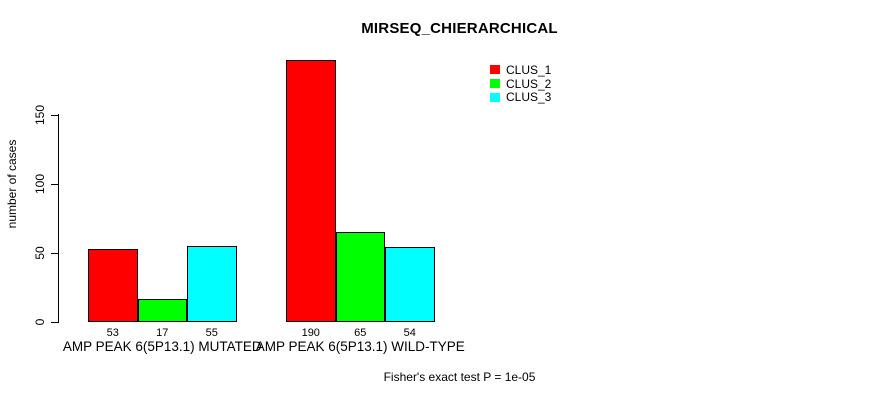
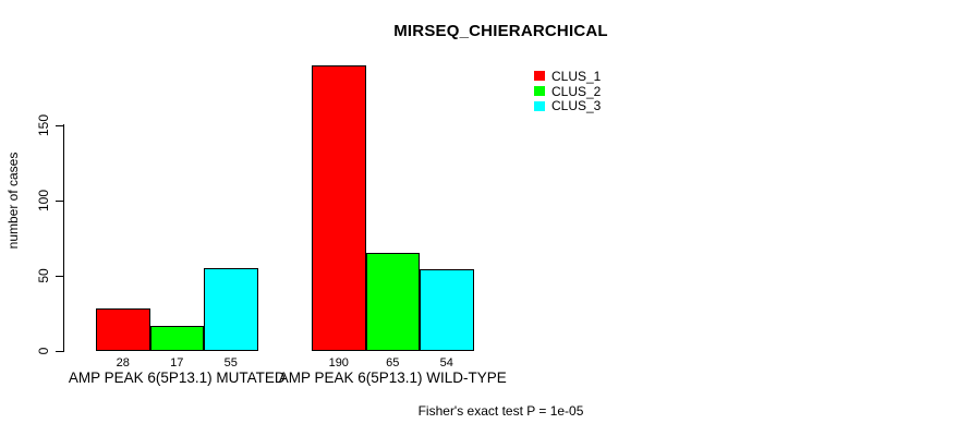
CLUS_1/AMP PEAK 6(5P13.1) MUTATED: 53 -> 28
